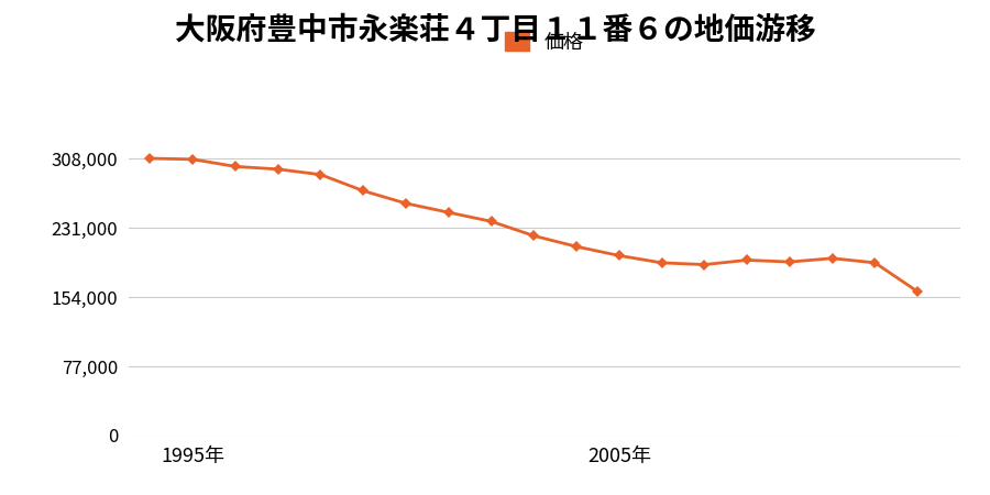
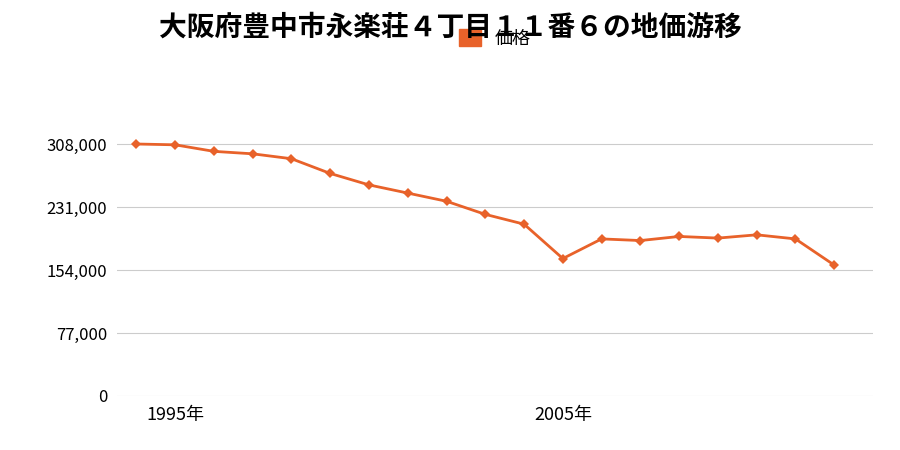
2005年: 200,000 -> 168,000
